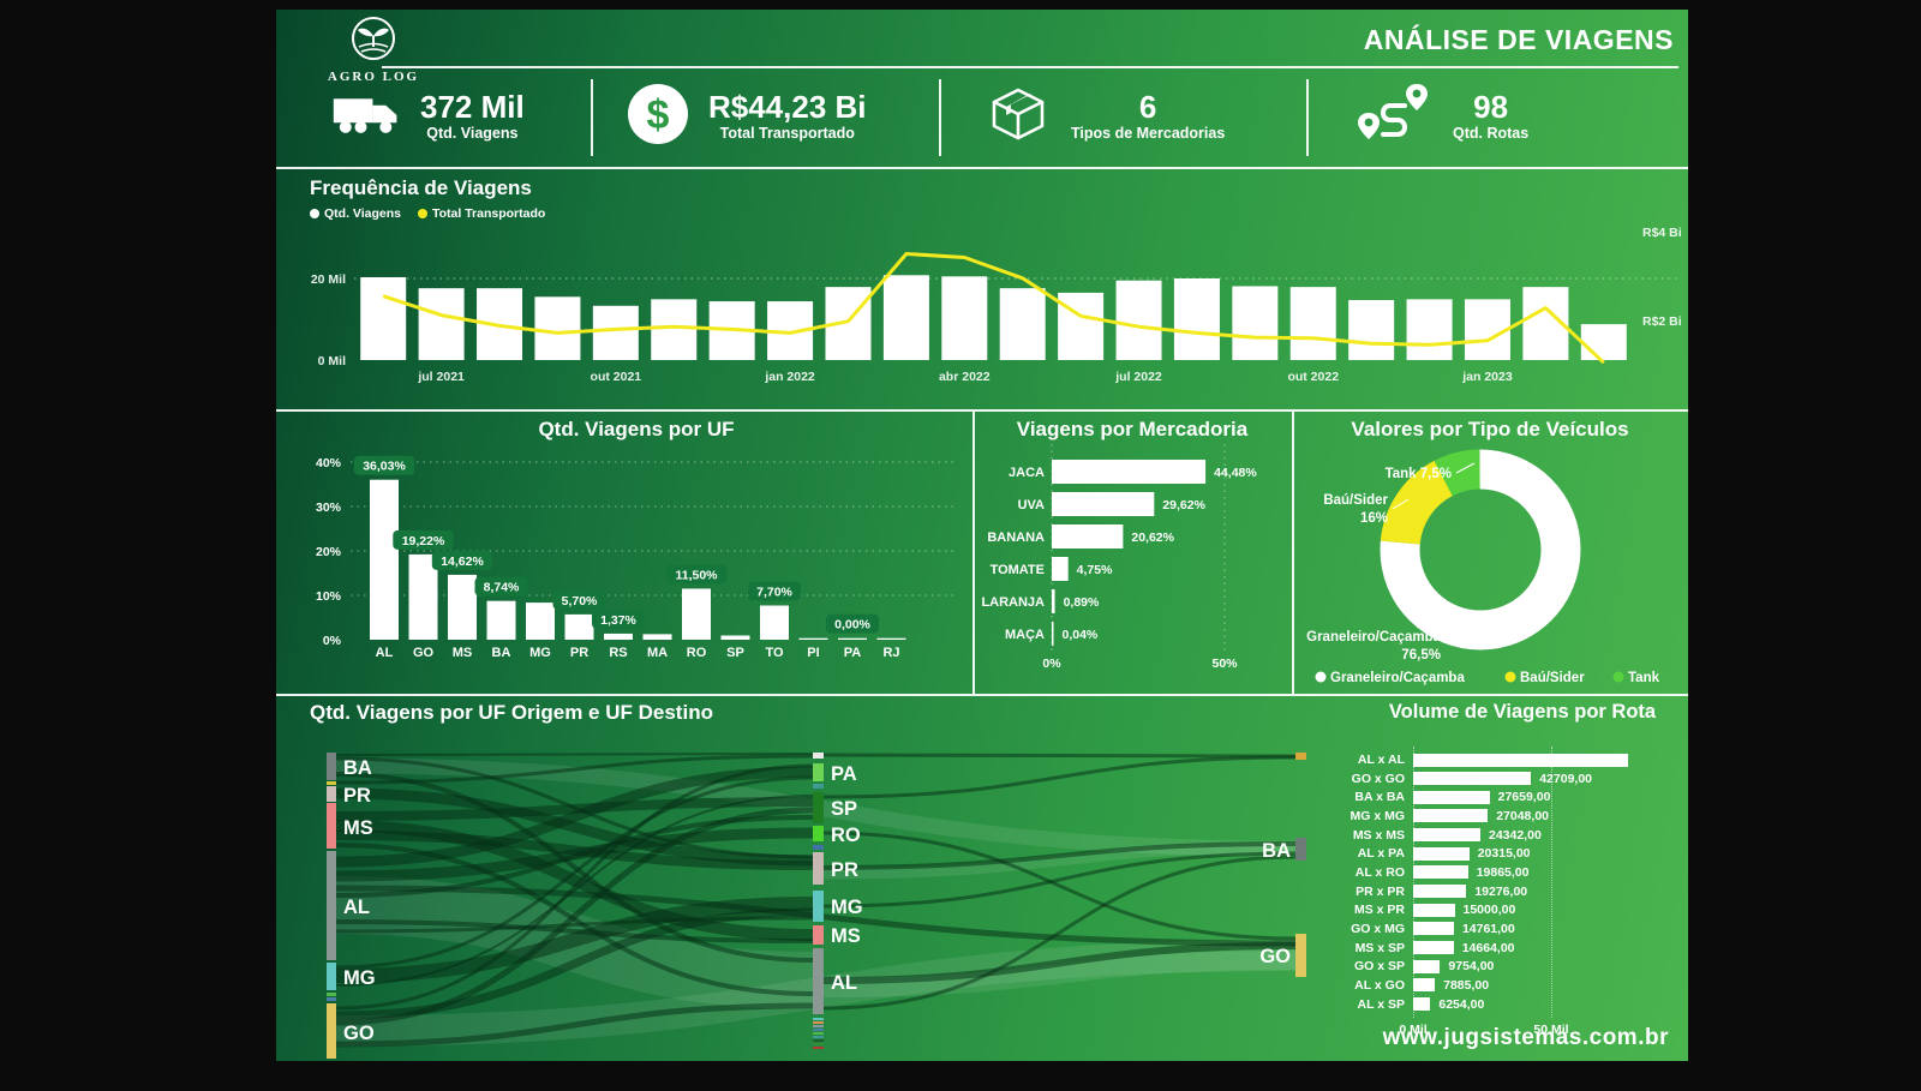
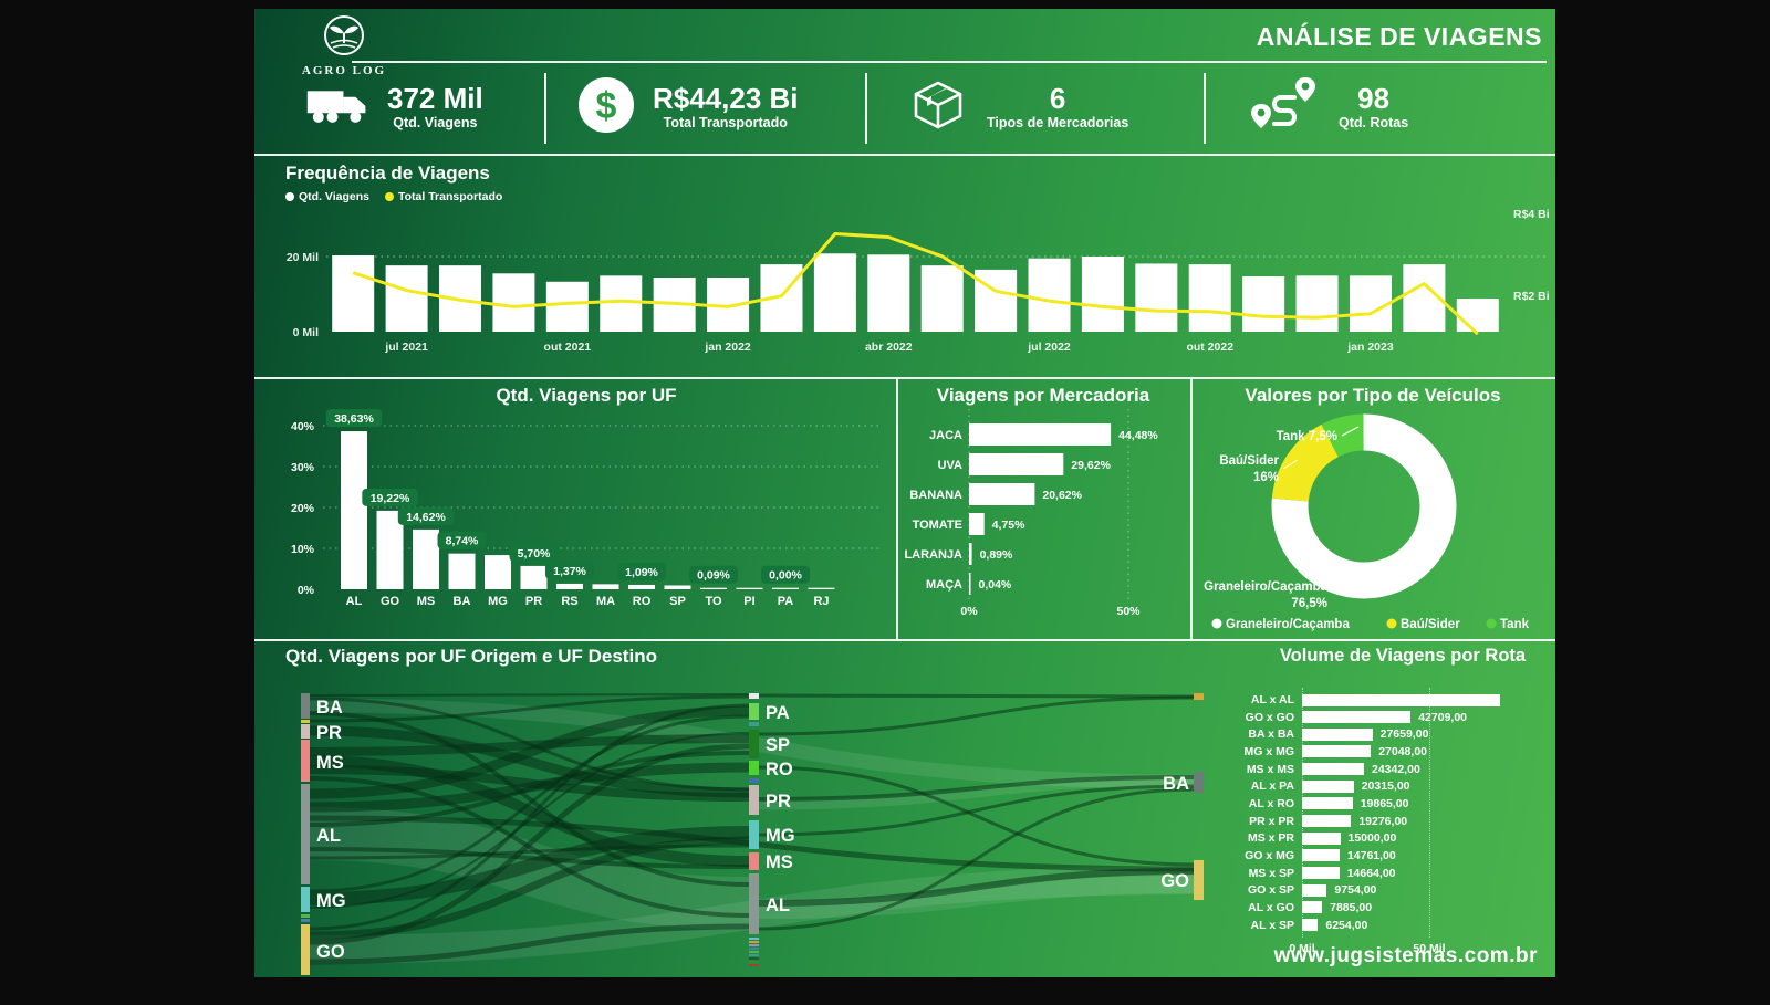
Qtd. Viagens por UF/AL: 36,03% -> 38,63%
Qtd. Viagens por UF/RO: 11,50% -> 1,09%
Qtd. Viagens por UF/TO: 7,70% -> 0,09%
